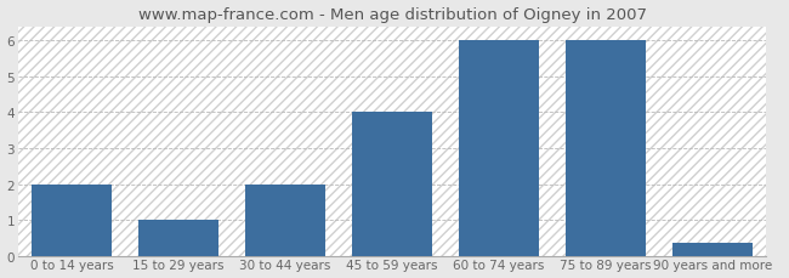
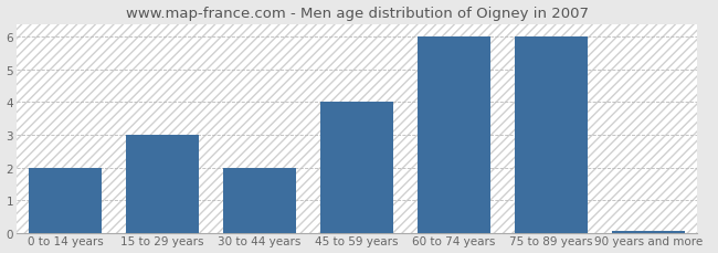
15 to 29 years: 1.00 -> 3.00
90 years and more: 0.35 -> 0.07
